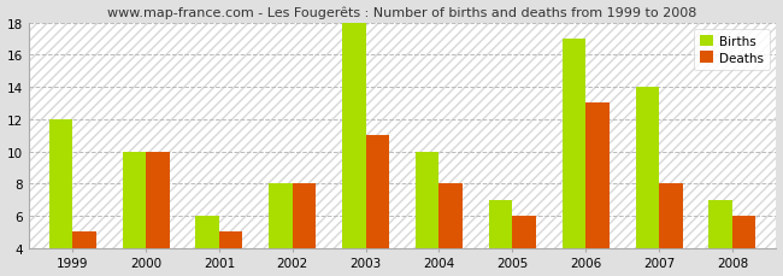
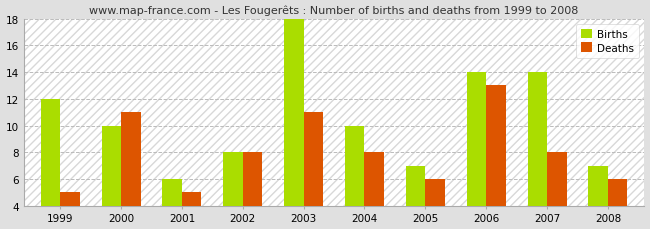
Deaths/2000: 10 -> 11
Births/2006: 17 -> 14
